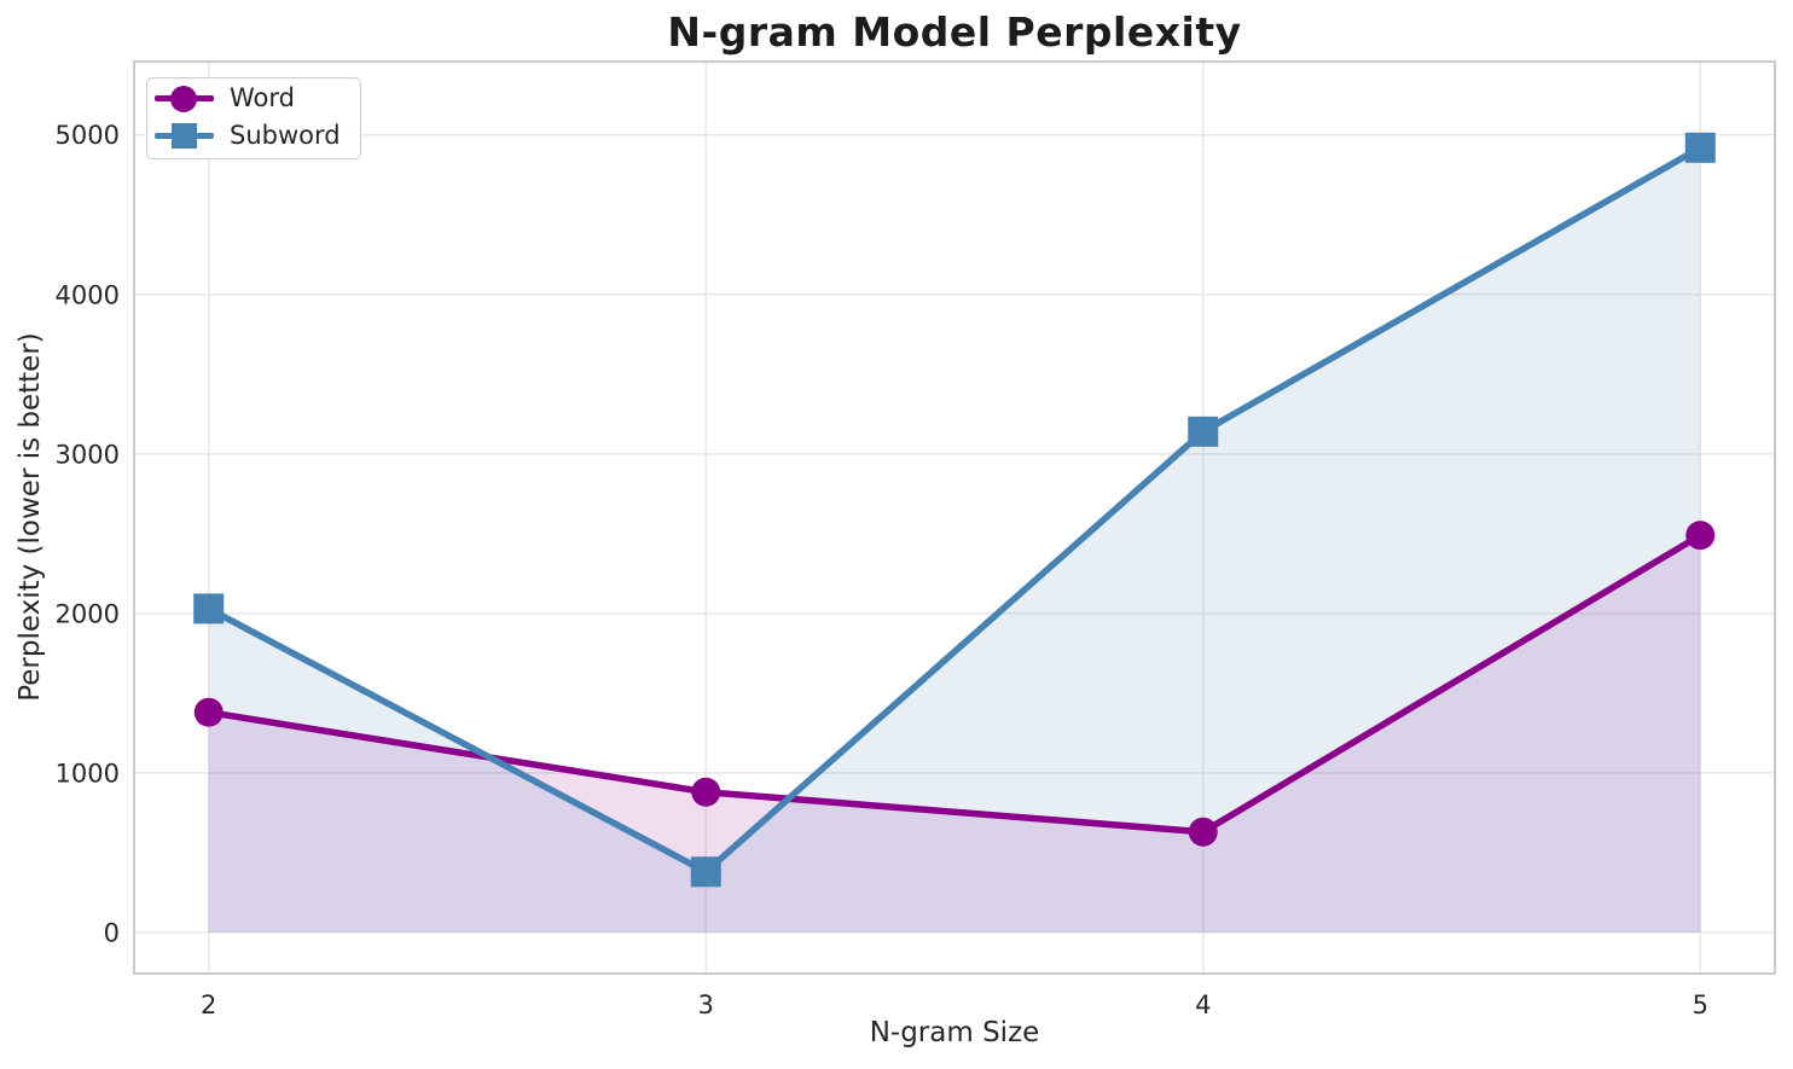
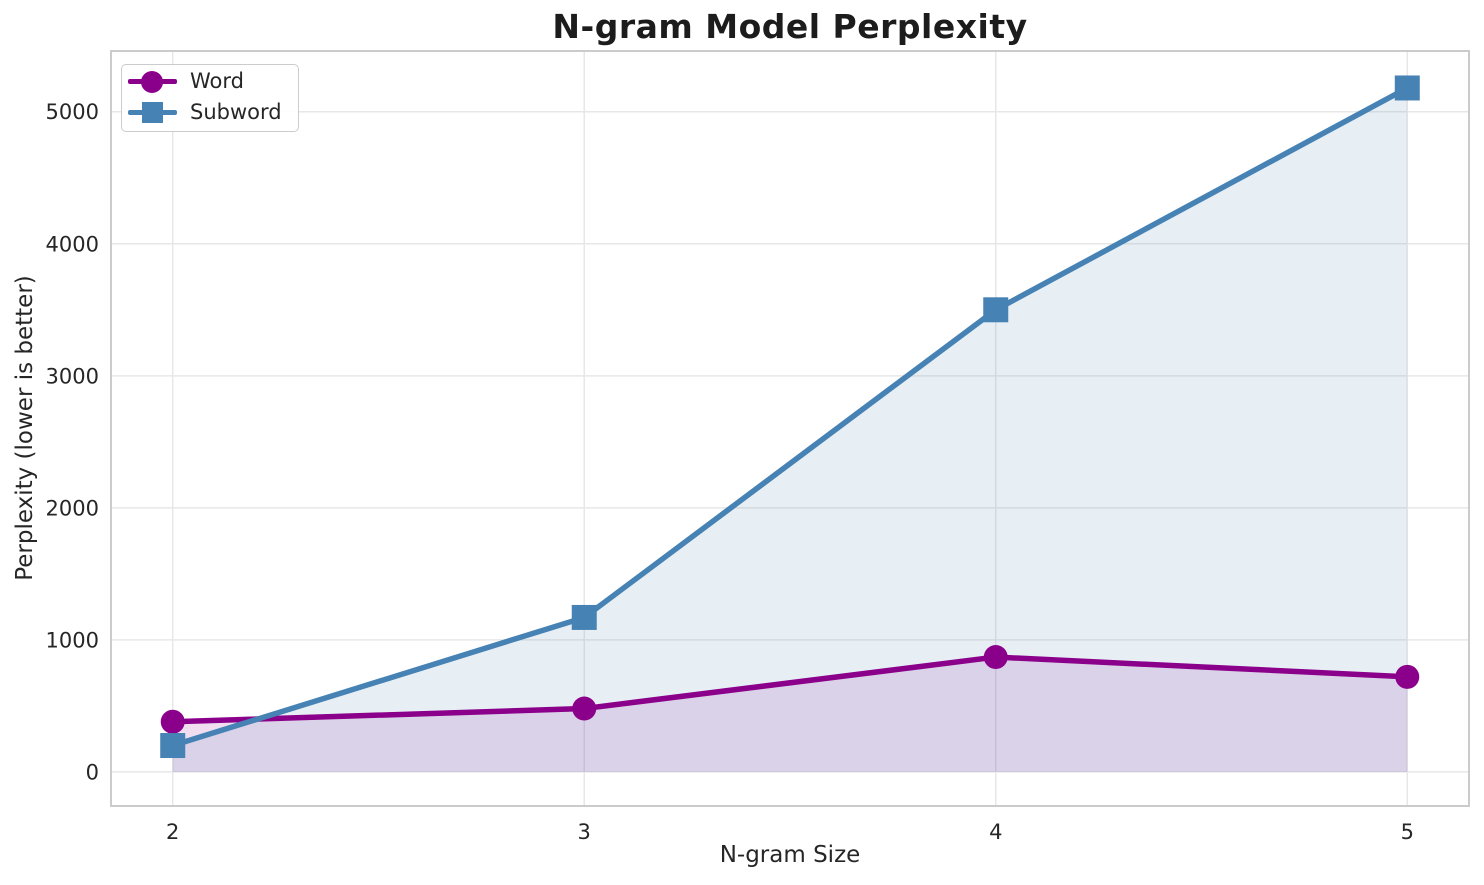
Word/2: 1380 -> 380
Subword/2: 2030 -> 200
Word/3: 880 -> 480
Subword/3: 380 -> 1170
Word/4: 630 -> 870
Subword/4: 3140 -> 3500
Word/5: 2490 -> 720
Subword/5: 4920 -> 5180
